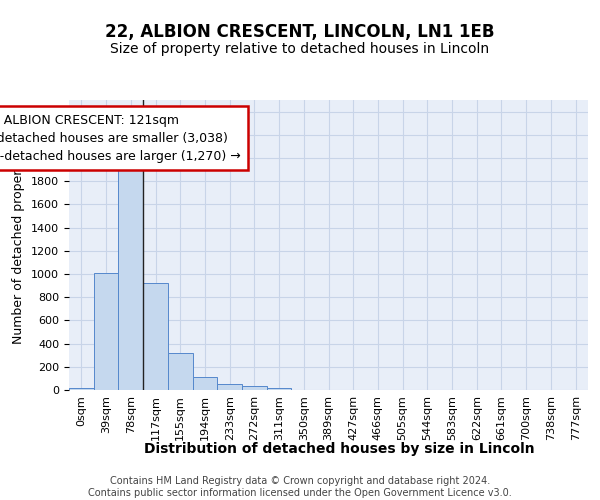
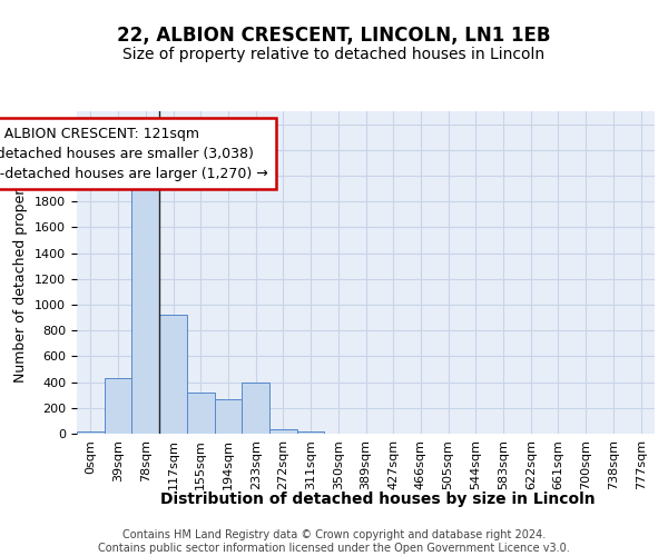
39sqm: 1010 -> 430
194sqm: 110 -> 270
233sqm: 60 -> 400
